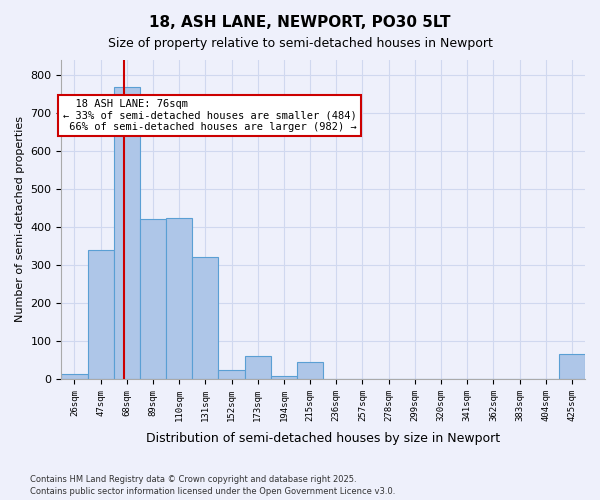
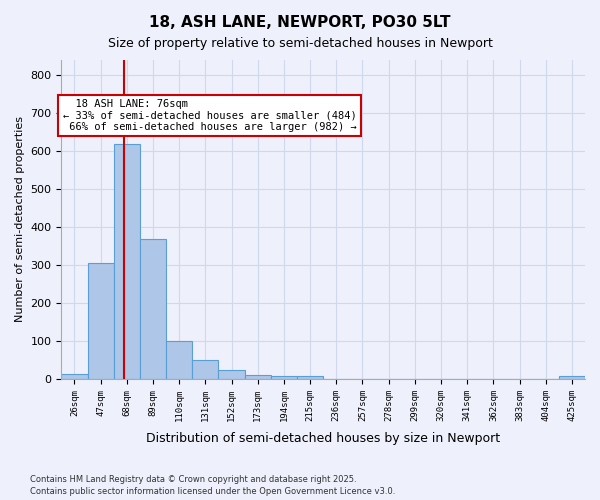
47sqm: 340 -> 304
68sqm: 770 -> 620
89sqm: 420 -> 368
110sqm: 425 -> 100
131sqm: 320 -> 50
173sqm: 60 -> 10
215sqm: 45 -> 8
425sqm: 65 -> 8
